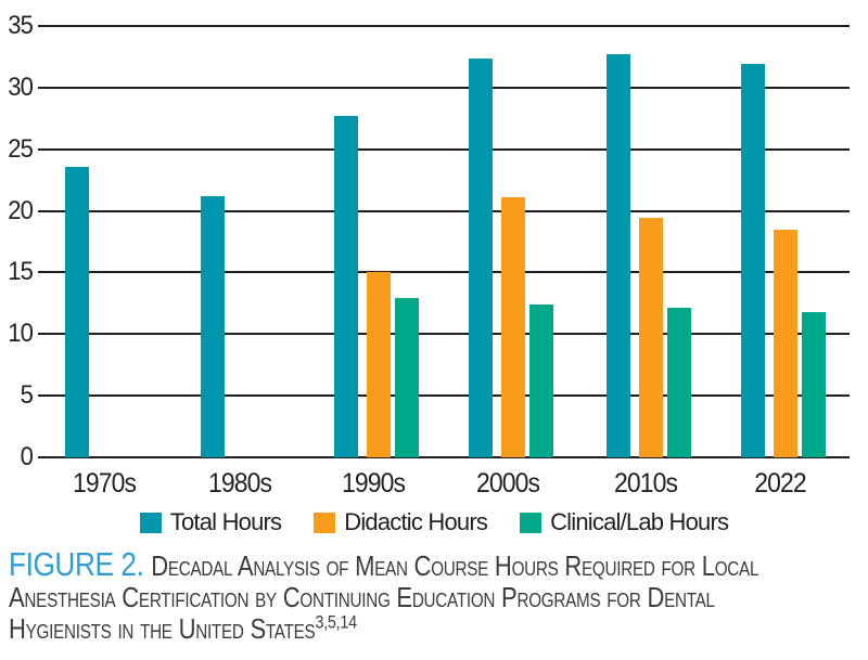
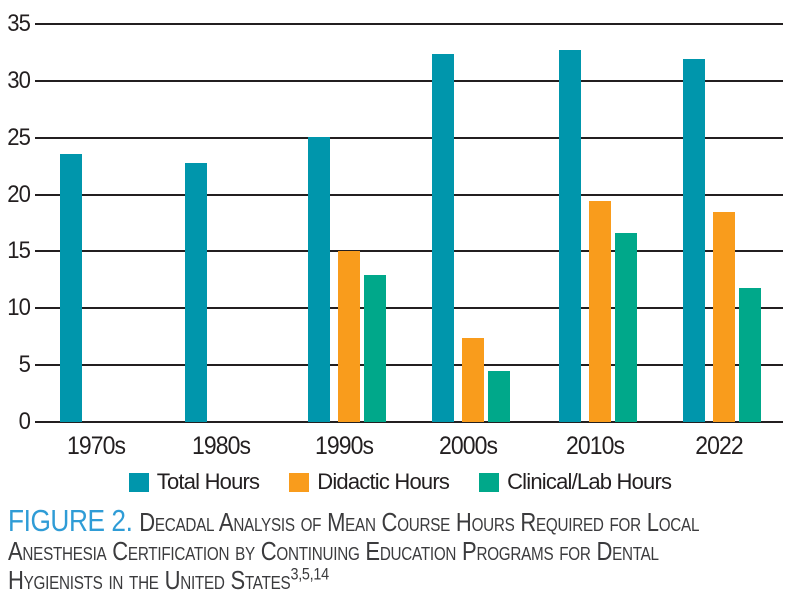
Total Hours/1980s: 21.2 -> 22.8
Total Hours/1990s: 27.7 -> 25.1
Didactic Hours/2000s: 21.1 -> 7.4
Clinical/Lab Hours/2000s: 12.4 -> 4.5
Clinical/Lab Hours/2010s: 12.1 -> 16.6
